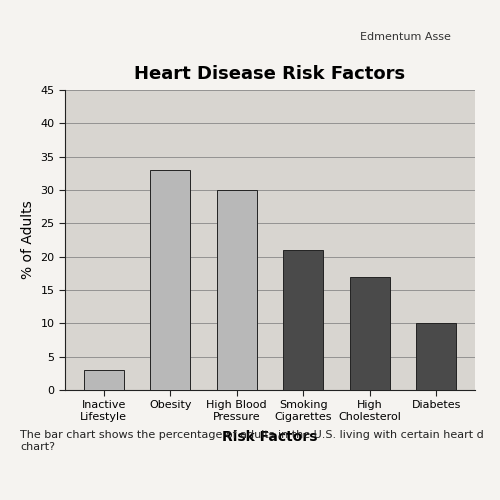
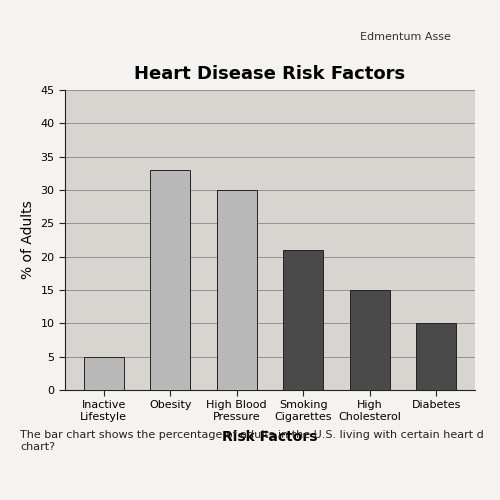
Inactive Lifestyle: 3 -> 5
High Cholesterol: 17 -> 15
